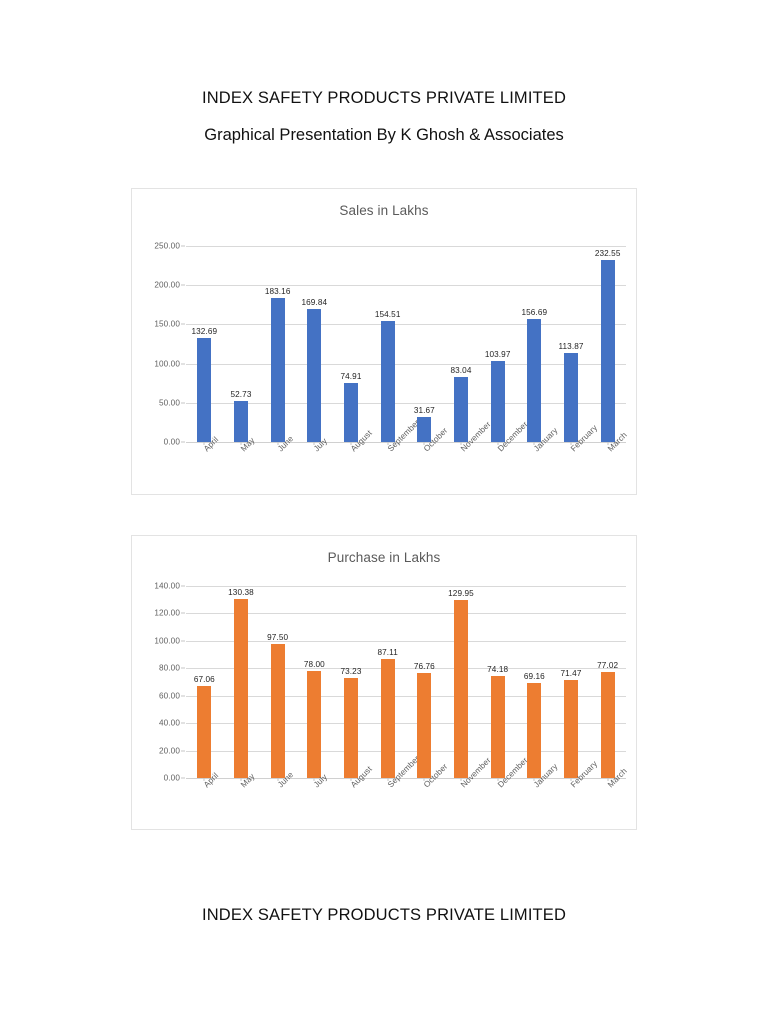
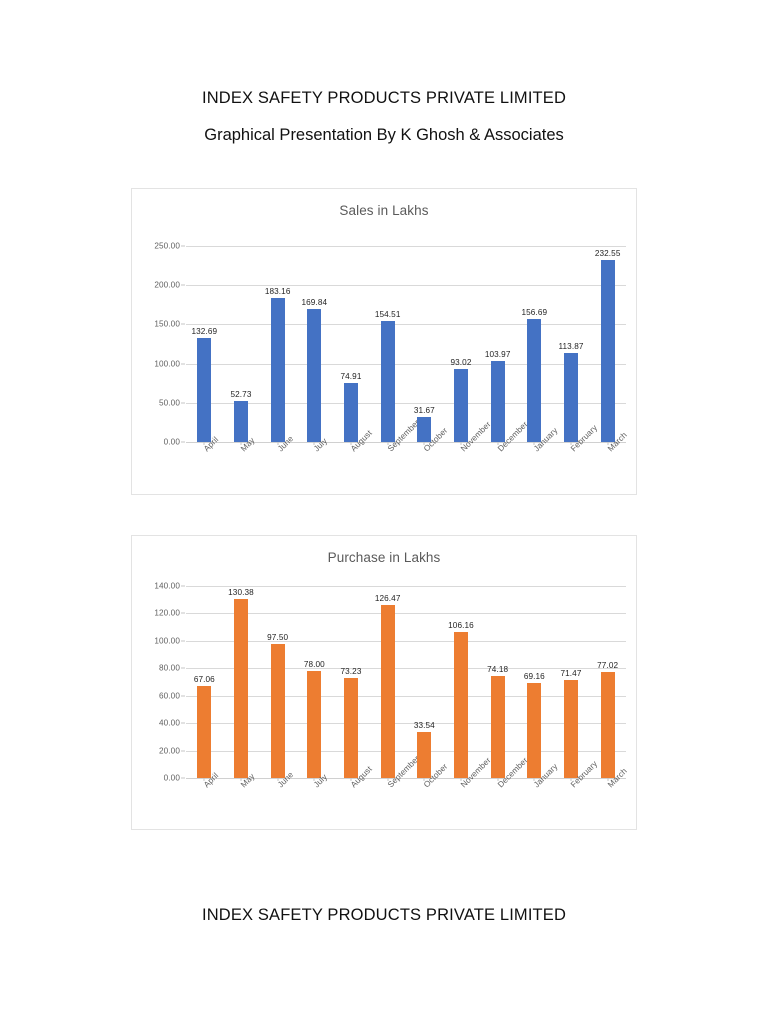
Sales in Lakhs/November: 83.04 -> 93.02
Purchase in Lakhs/September: 87.11 -> 126.47
Purchase in Lakhs/October: 76.76 -> 33.54
Purchase in Lakhs/November: 129.95 -> 106.16
